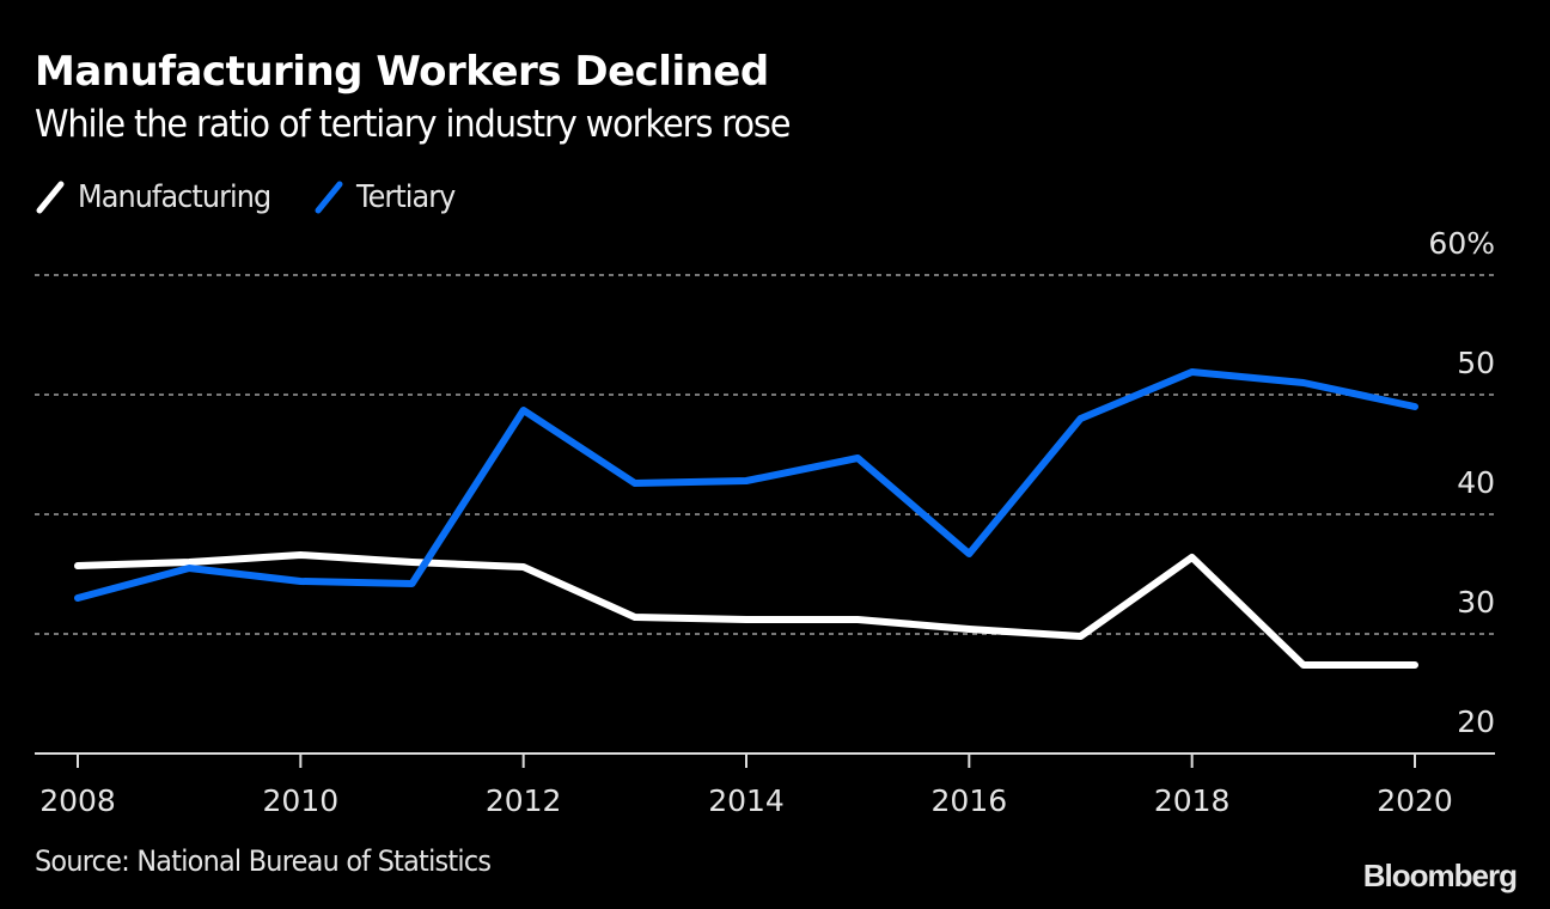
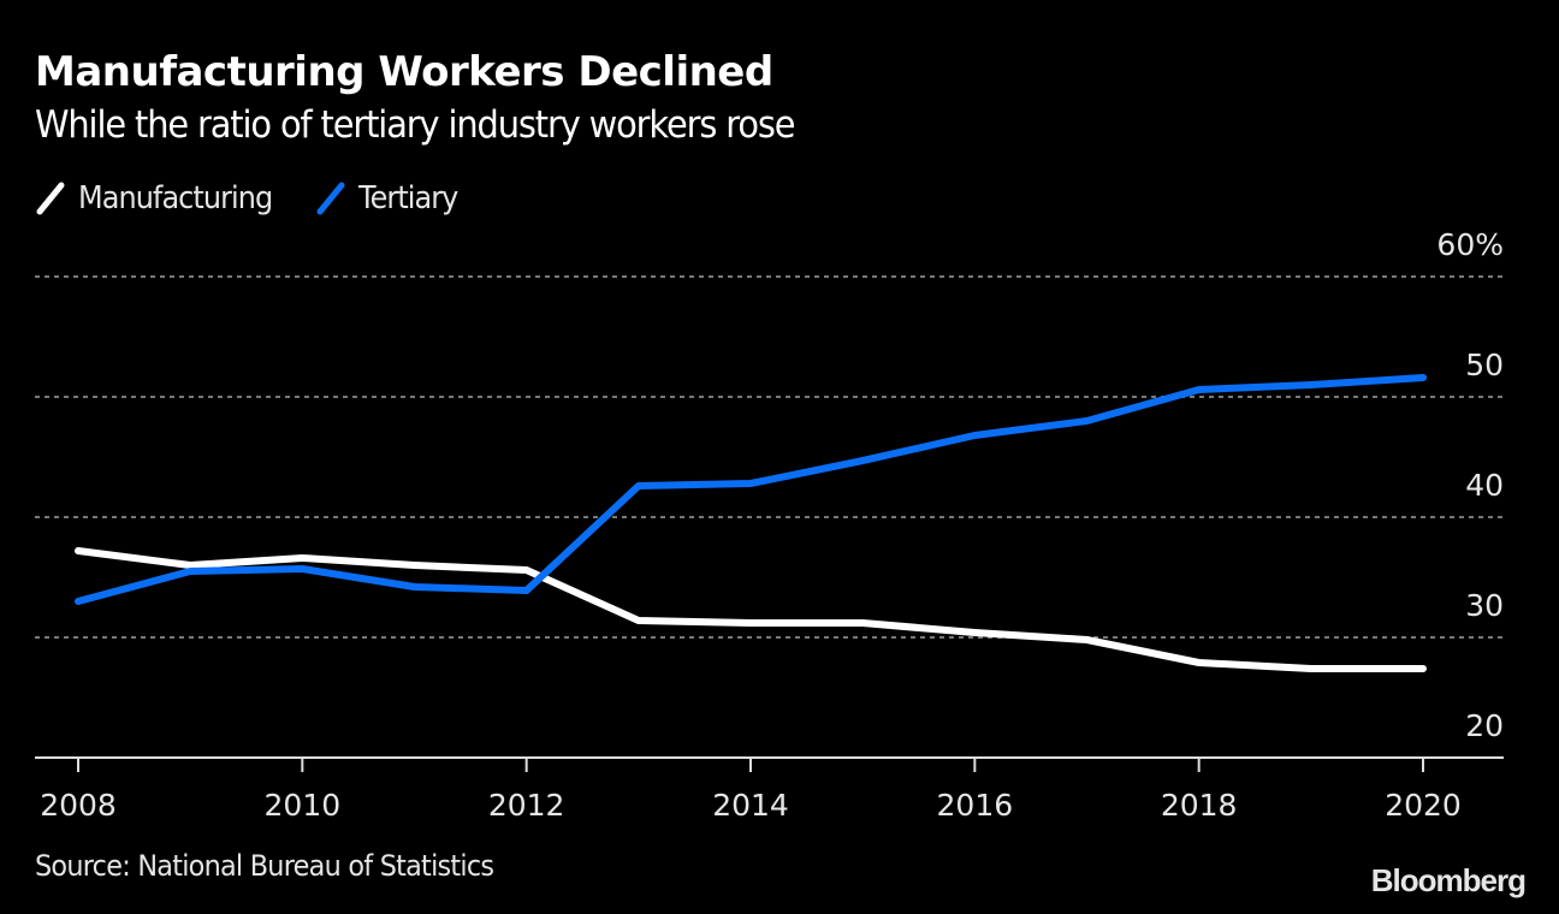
Manufacturing/2008: 35.7% -> 37.2%
Tertiary/2010: 34.4% -> 35.7%
Tertiary/2012: 48.7% -> 33.9%
Tertiary/2016: 36.7% -> 46.8%
Manufacturing/2018: 36.4% -> 27.9%
Tertiary/2018: 51.9% -> 50.6%
Tertiary/2020: 49.0% -> 51.6%
